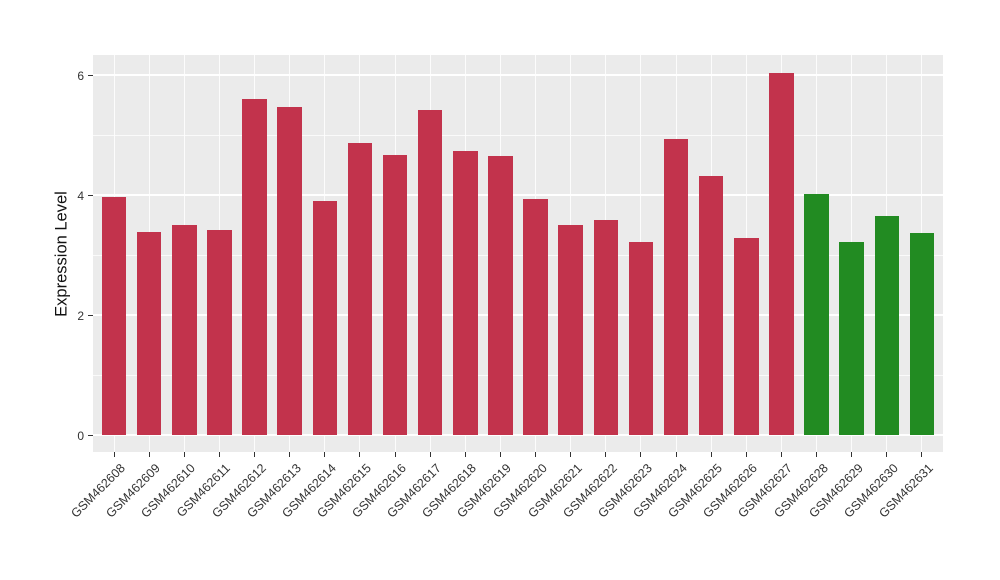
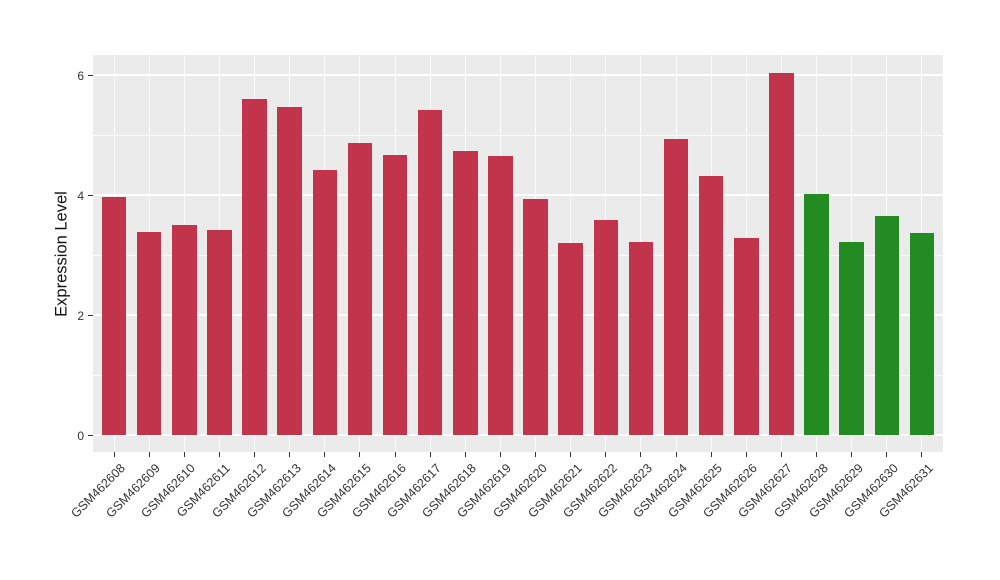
GSM462614: 3.9 -> 4.4
GSM462621: 3.5 -> 3.2
